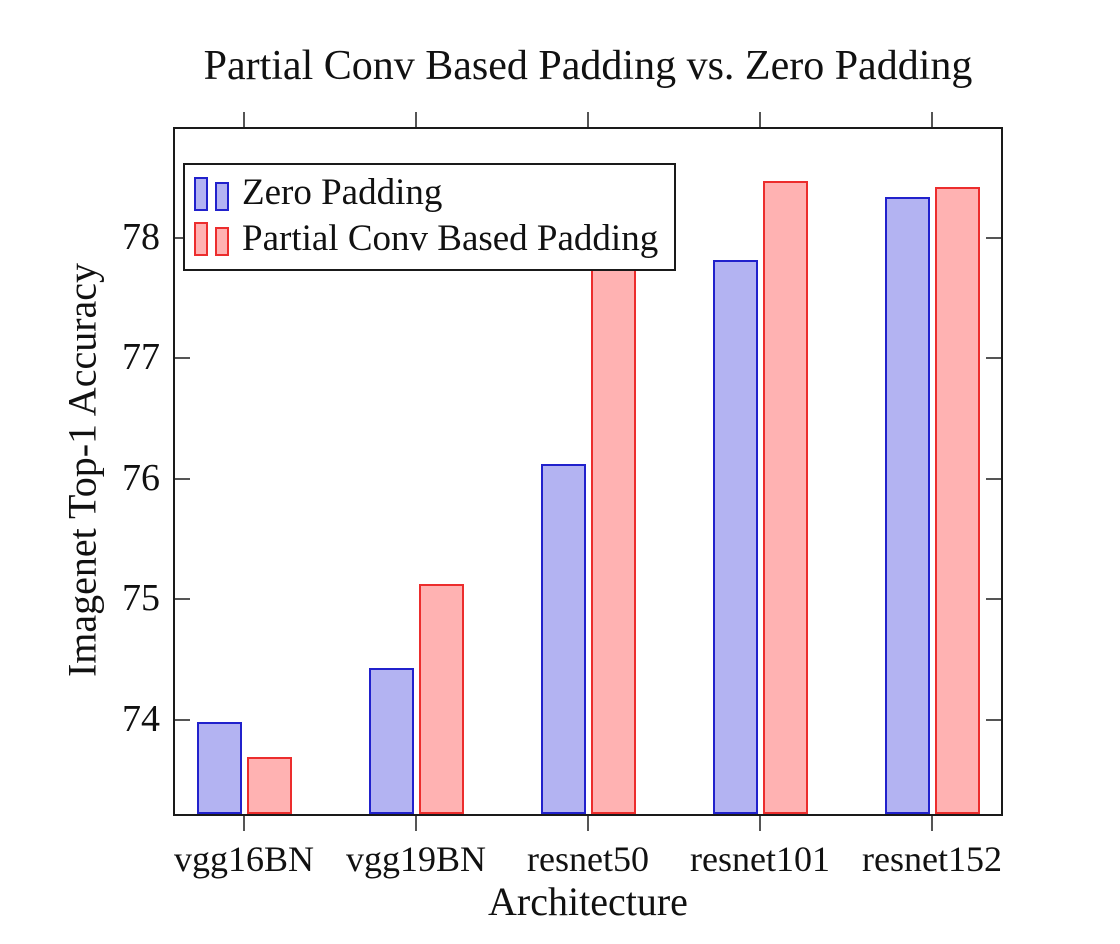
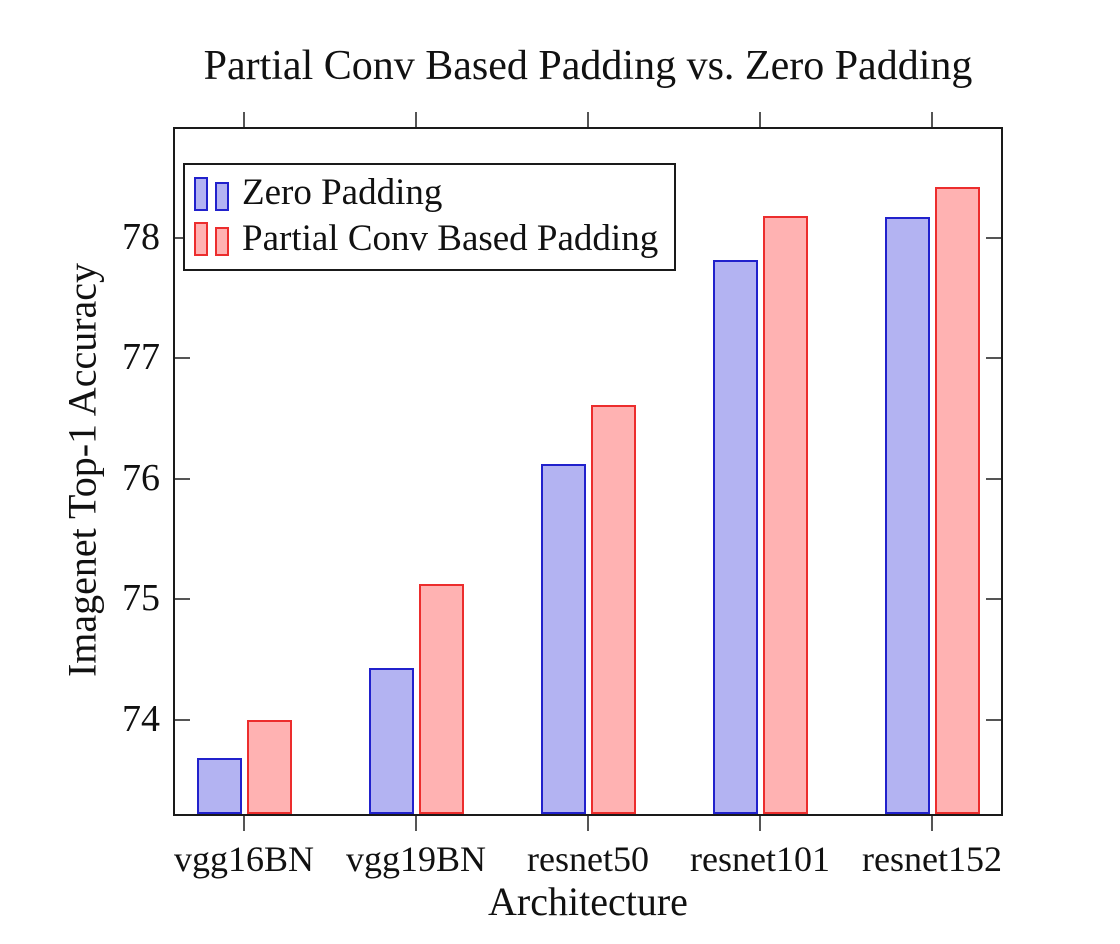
Zero Padding/vgg16BN: 73.98 -> 73.68
Partial Conv Based Padding/vgg16BN: 73.69 -> 74.00
Partial Conv Based Padding/resnet50: 78.38 -> 76.61
Partial Conv Based Padding/resnet101: 78.47 -> 78.18
Zero Padding/resnet152: 78.34 -> 78.17
